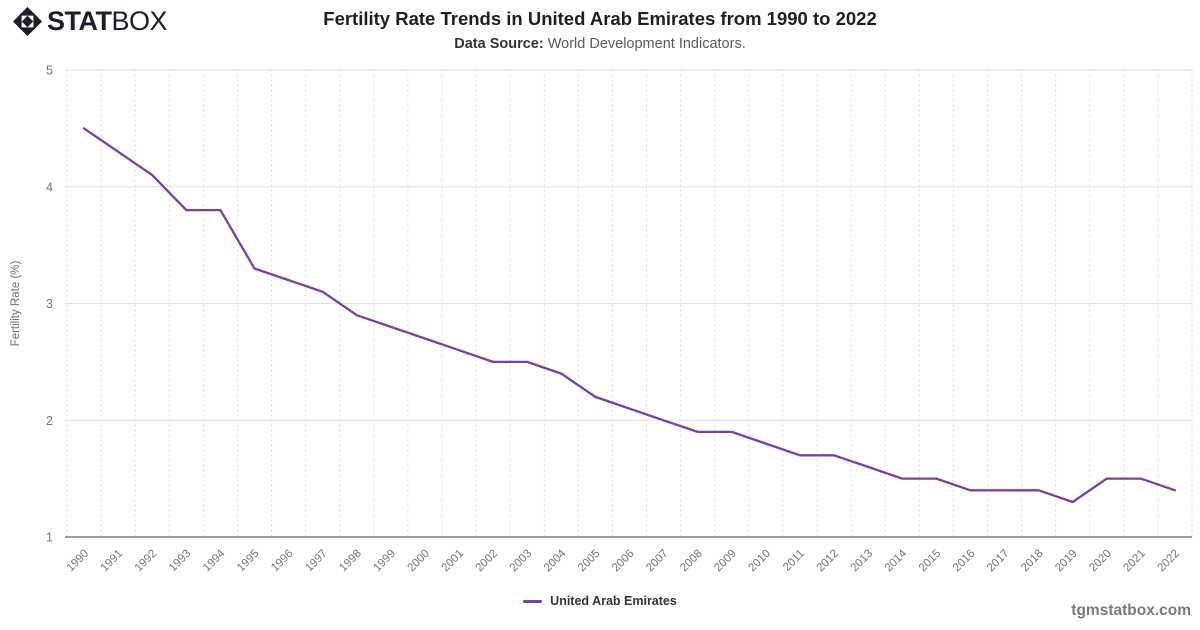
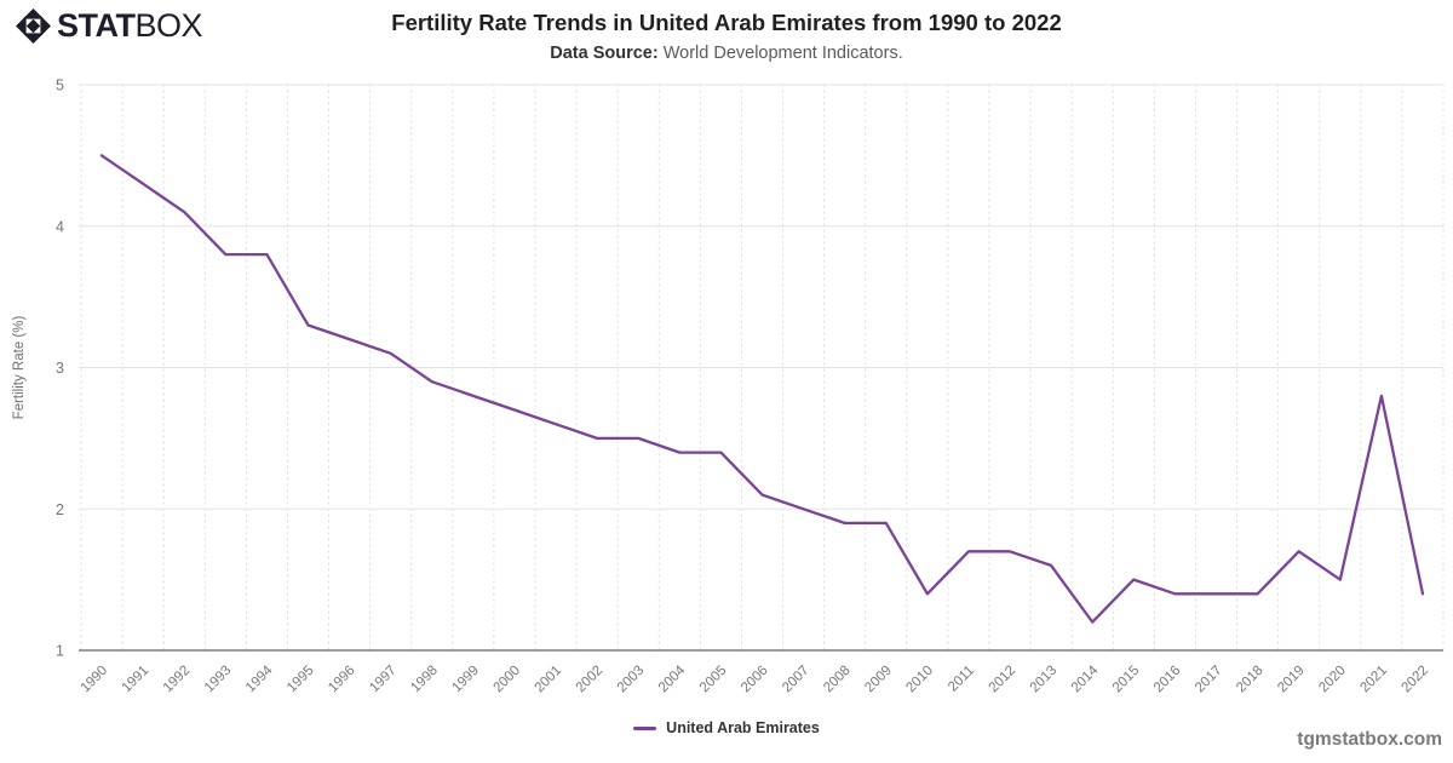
2005: 2.2 -> 2.4
2010: 1.8 -> 1.4
2014: 1.5 -> 1.2
2019: 1.3 -> 1.7
2021: 1.5 -> 2.8
